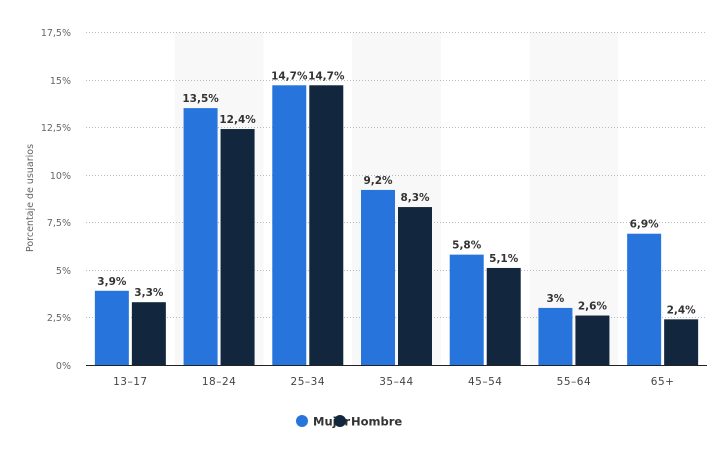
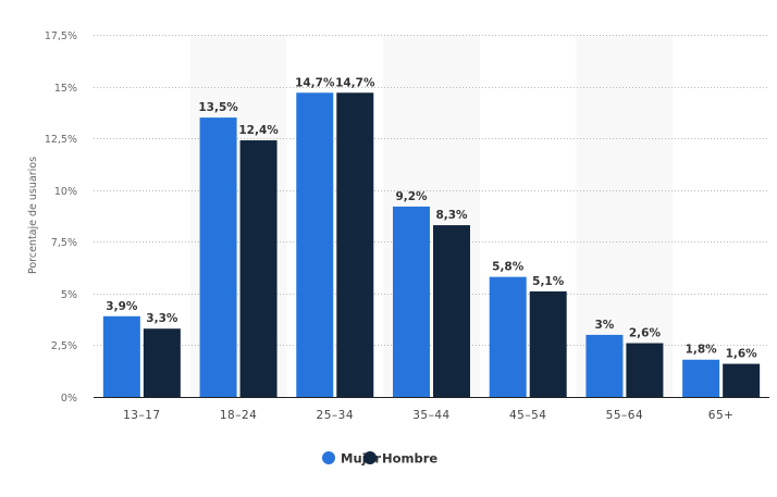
Mujer/65+: 6,9% -> 1,8%
Hombre/65+: 2,4% -> 1,6%
